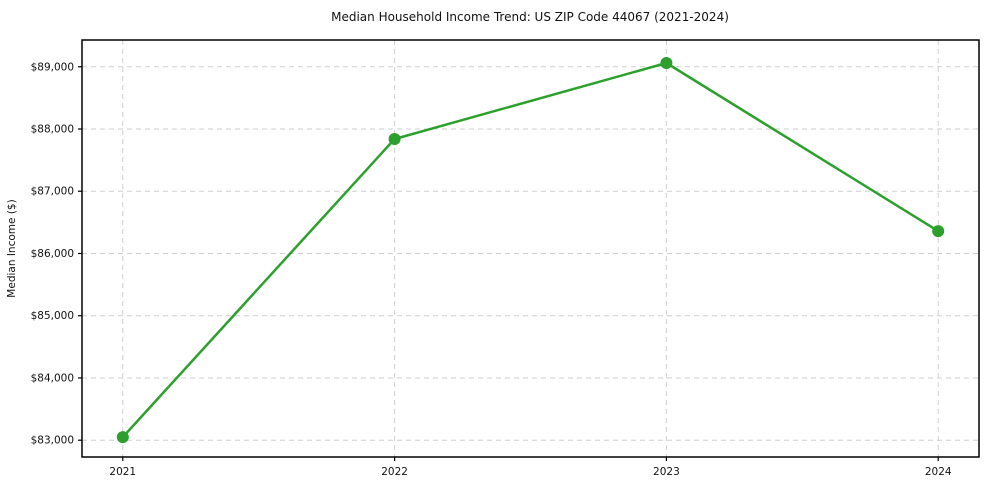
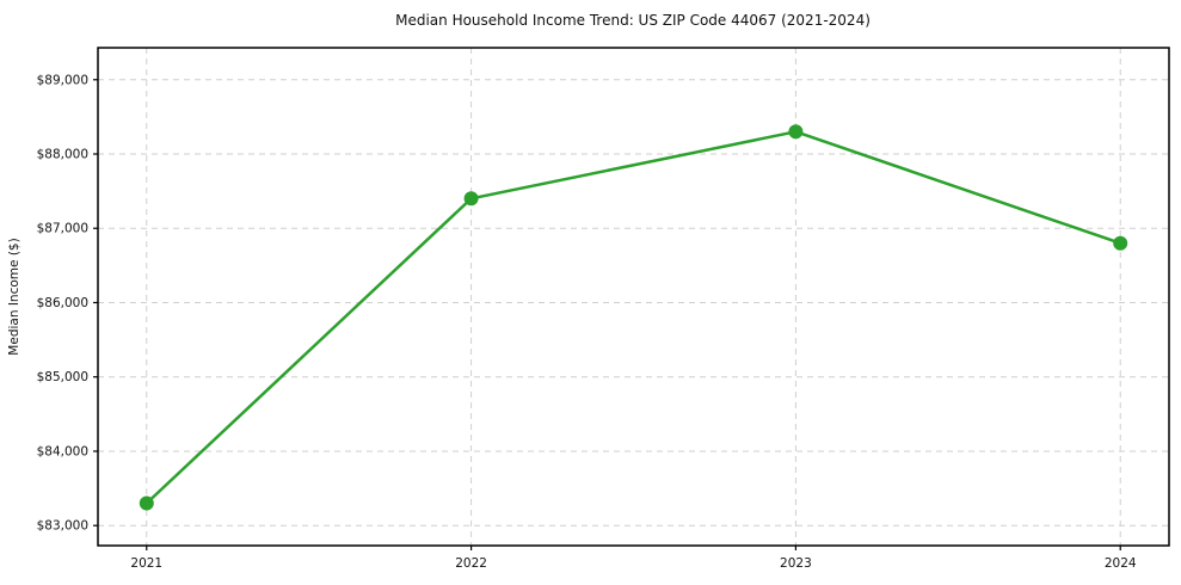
2021: $83000 -> $83300
2022: $87800 -> $87400
2023: $89100 -> $88300
2024: $86400 -> $86800
